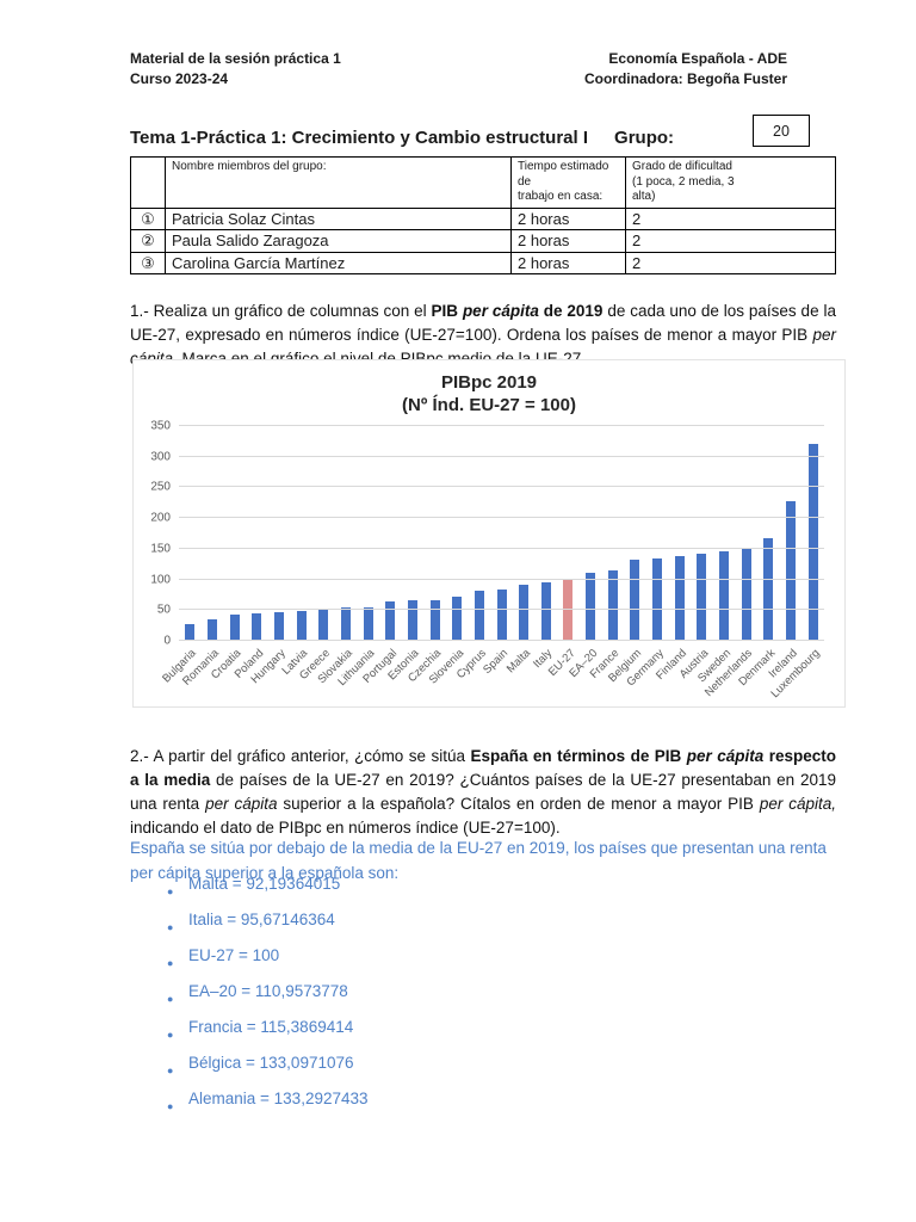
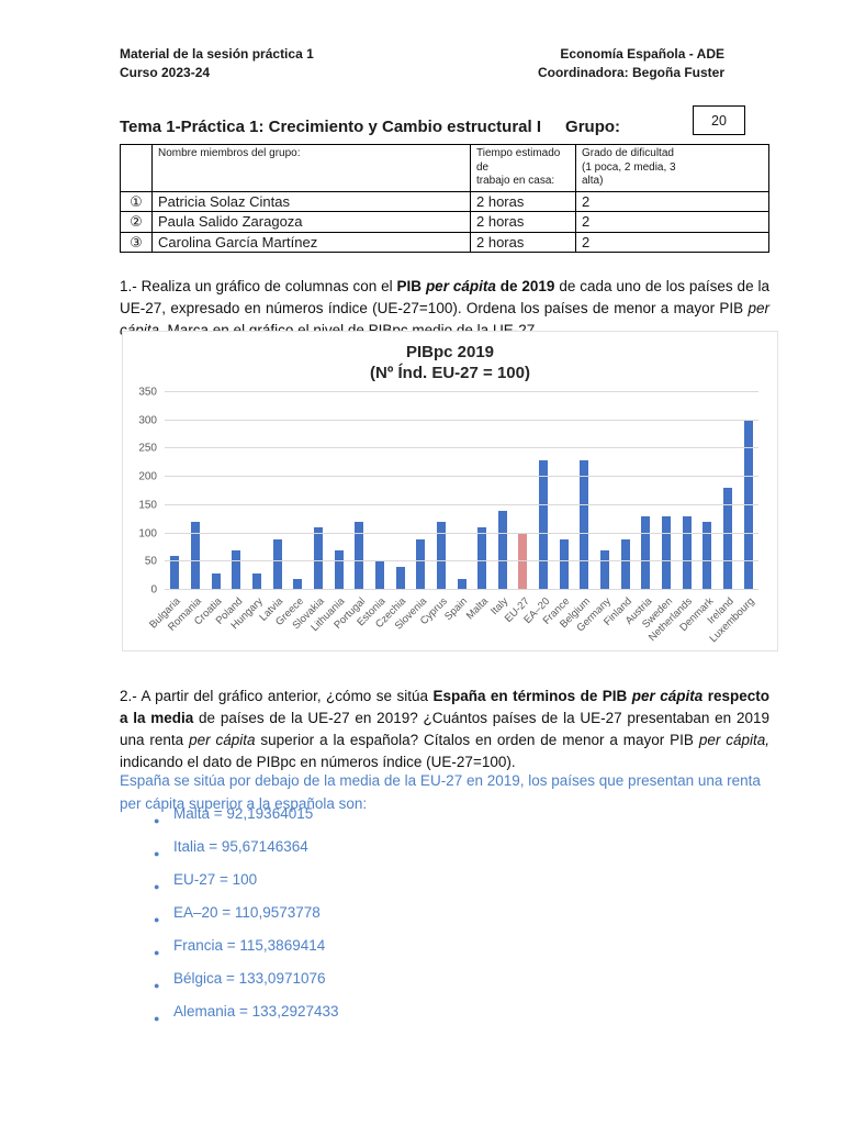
Bulgaria: 30 -> 60
Romania: 40 -> 120
Croatia: 40 -> 30
Poland: 40 -> 70
Hungary: 50 -> 30
Latvia: 50 -> 90
Greece: 50 -> 20
Slovakia: 50 -> 110
Lithuania: 60 -> 70
Portugal: 60 -> 120
Estonia: 70 -> 50
Czechia: 70 -> 40
Slovenia: 70 -> 90
Cyprus: 80 -> 120
Spain: 80 -> 20
Malta: 90 -> 110
Italy: 100 -> 140
EA–20: 110 -> 230
France: 120 -> 90
Belgium: 130 -> 230
Germany: 130 -> 70
Finland: 140 -> 90
Austria: 140 -> 130
Sweden: 150 -> 130
Netherlands: 150 -> 130
Denmark: 170 -> 120
Ireland: 230 -> 180
Luxembourg: 320 -> 300
